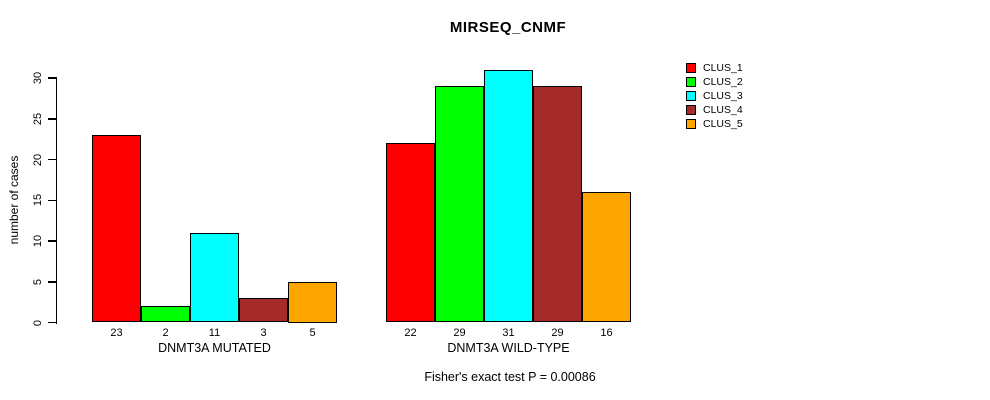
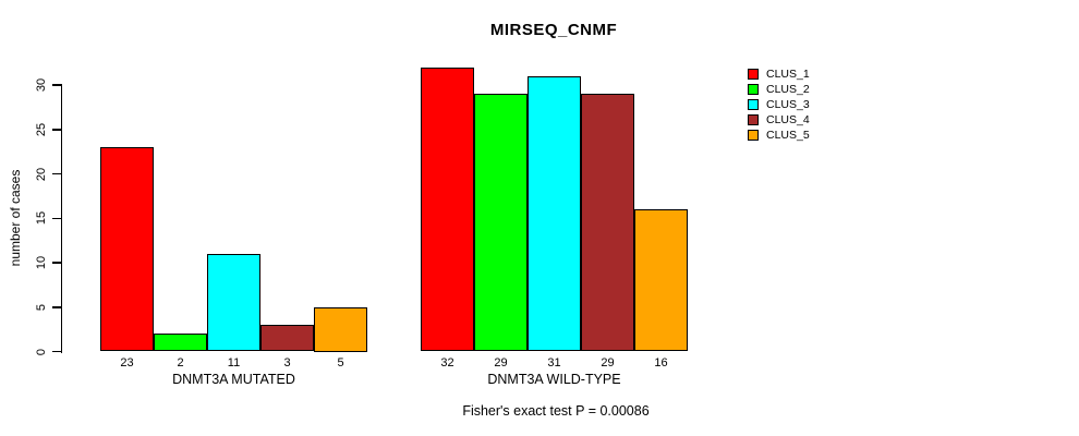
CLUS_1/DNMT3A WILD-TYPE: 22 -> 32
